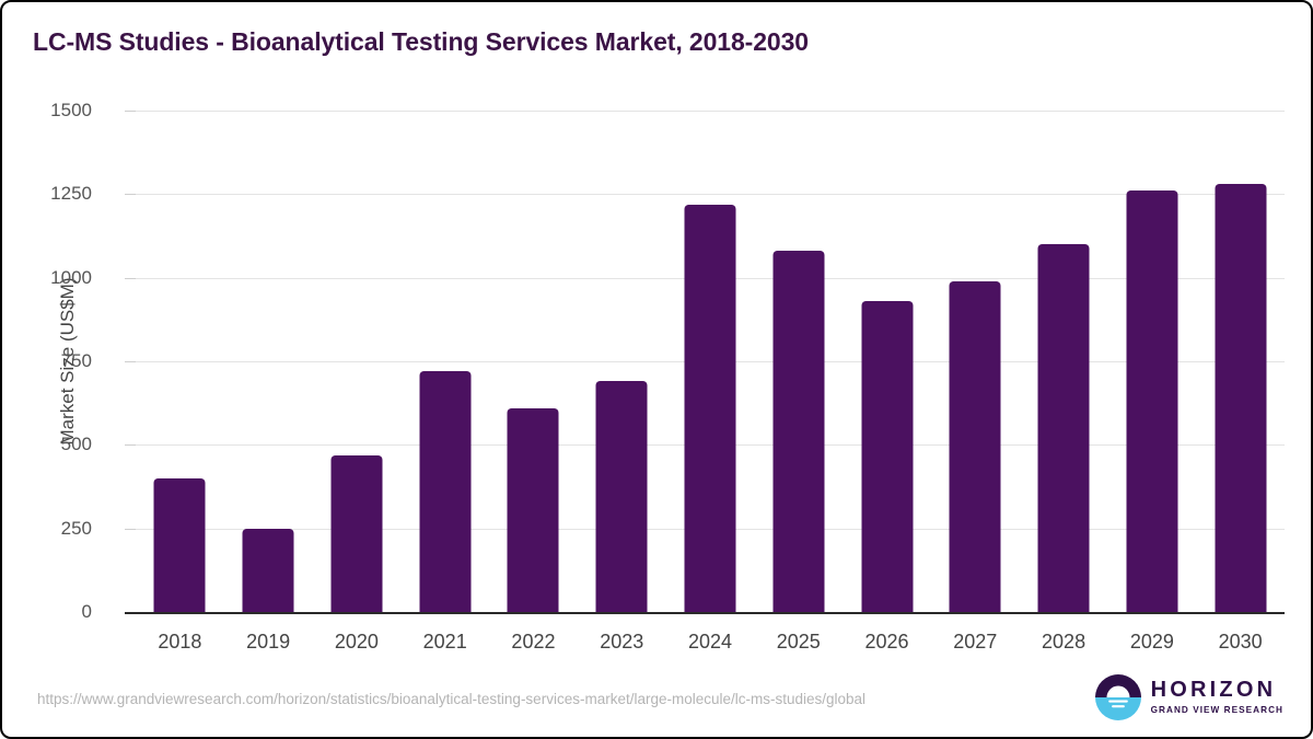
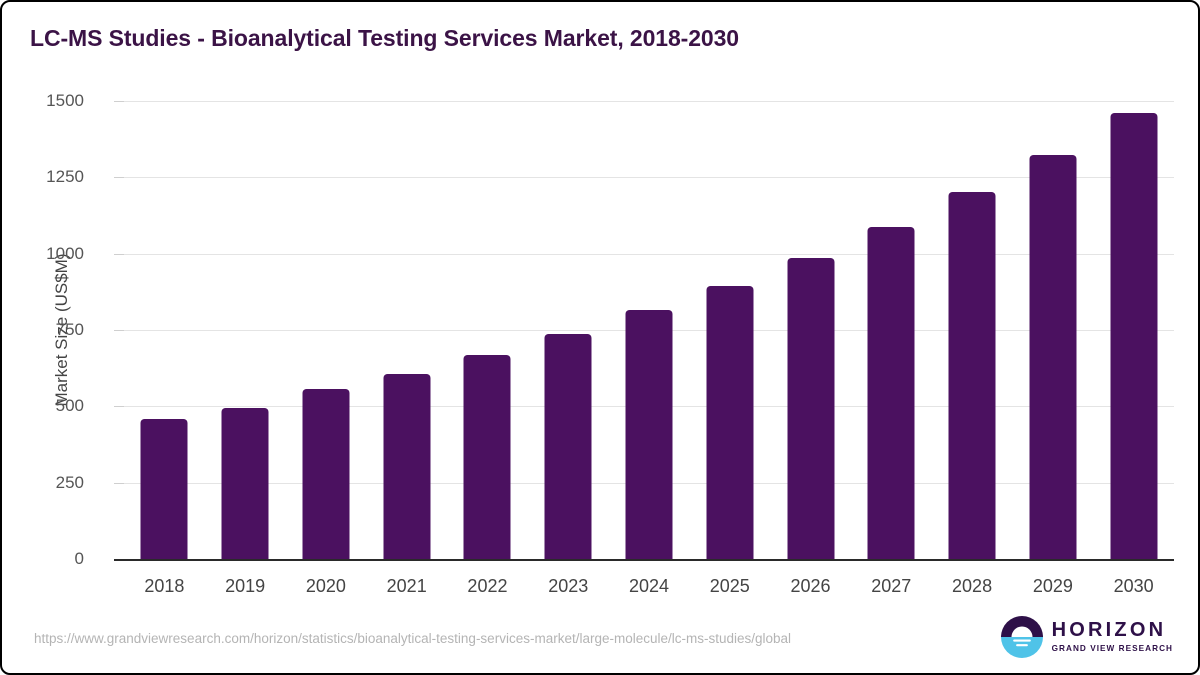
2018: 400 -> 460
2019: 250 -> 500
2020: 470 -> 560
2021: 720 -> 610
2022: 610 -> 670
2023: 690 -> 740
2024: 1220 -> 810
2025: 1080 -> 900
2026: 930 -> 990
2027: 990 -> 1090
2028: 1100 -> 1200
2029: 1260 -> 1320
2030: 1280 -> 1460
